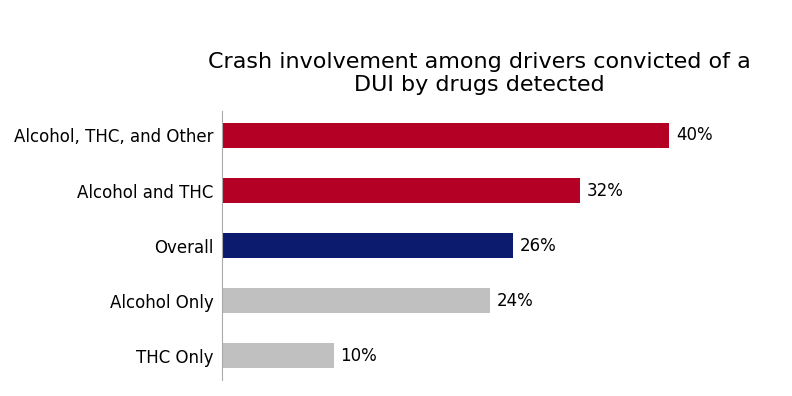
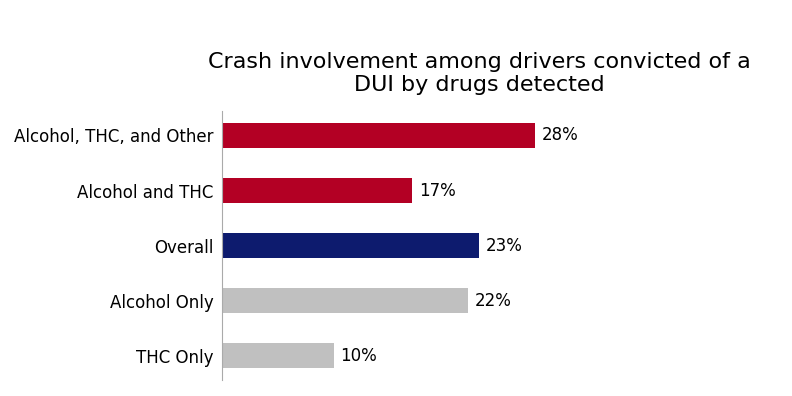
Alcohol, THC, and Other: 40% -> 28%
Alcohol and THC: 32% -> 17%
Overall: 26% -> 23%
Alcohol Only: 24% -> 22%
